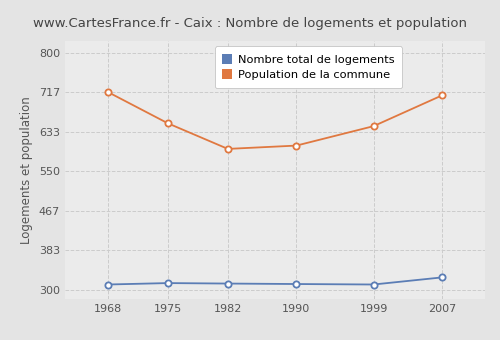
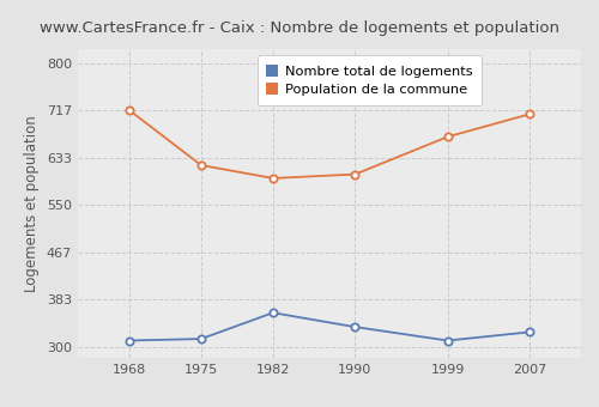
Population de la commune/1975: 651 -> 620
Nombre total de logements/1982: 313 -> 360
Nombre total de logements/1990: 312 -> 335
Population de la commune/1999: 645 -> 670
